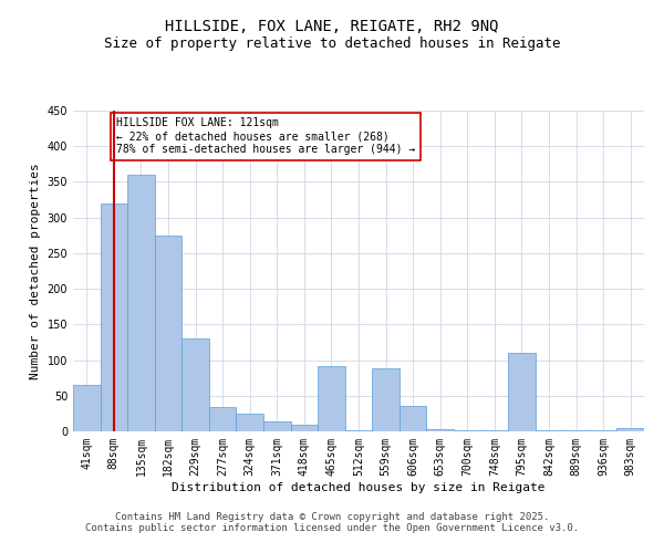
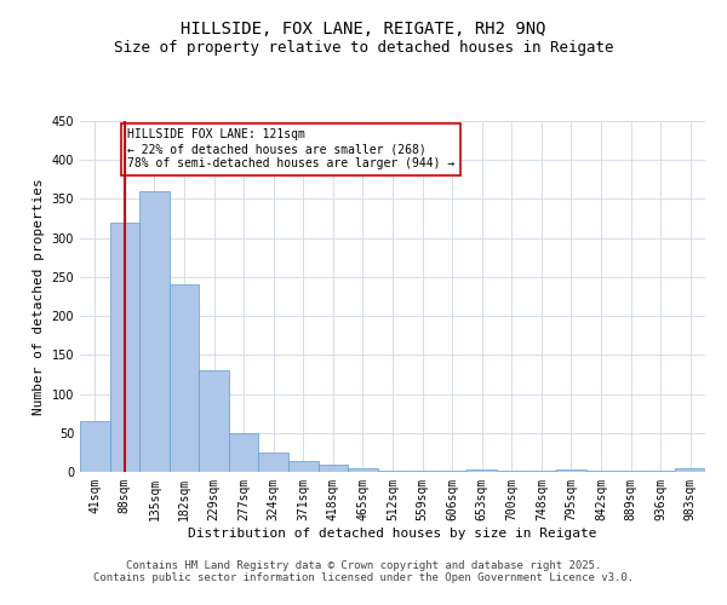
182sqm: 274 -> 240
277sqm: 34 -> 50
465sqm: 92 -> 4
559sqm: 88 -> 1
606sqm: 36 -> 1
795sqm: 110 -> 3
